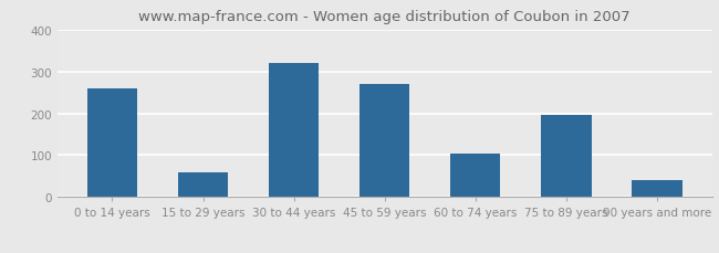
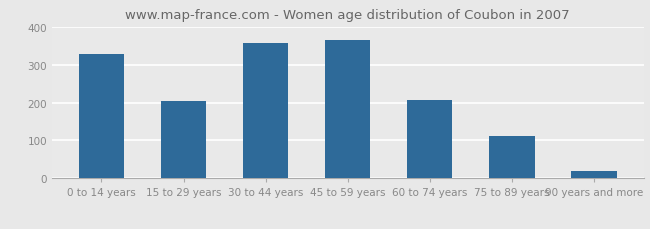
0 to 14 years: 260 -> 328
15 to 29 years: 60 -> 205
30 to 44 years: 320 -> 356
45 to 59 years: 270 -> 365
60 to 74 years: 105 -> 207
75 to 89 years: 195 -> 113
90 years and more: 40 -> 19
